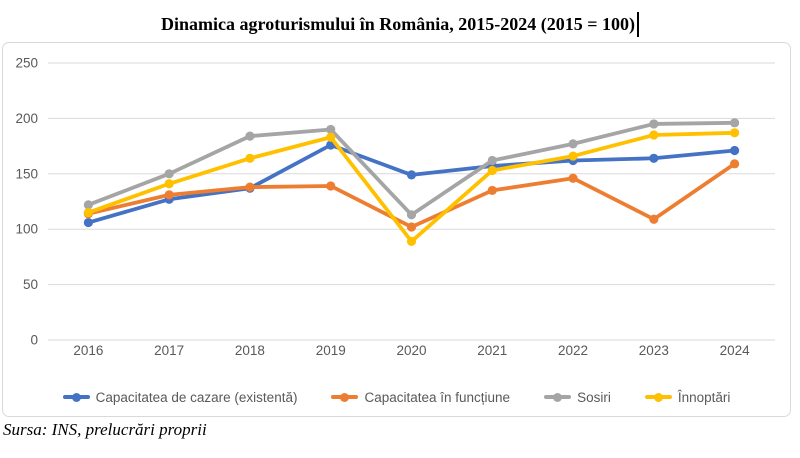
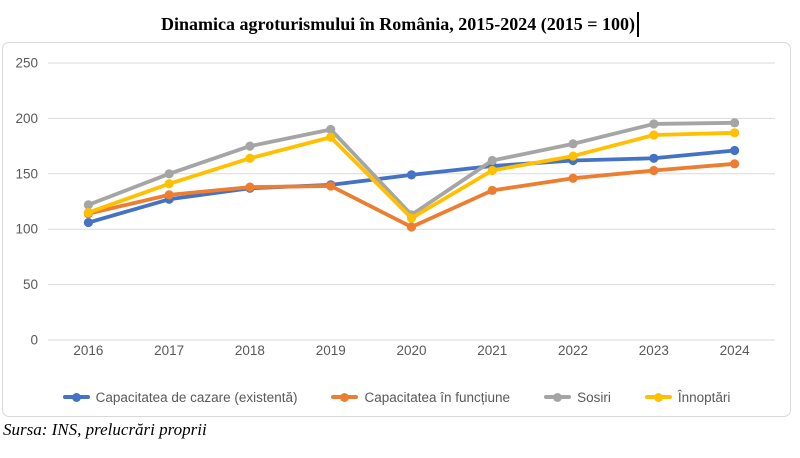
Sosiri/2018: 184 -> 175
Capacitatea de cazare (existentă)/2019: 176 -> 140
Înnoptări/2020: 89 -> 110
Capacitatea în funcțiune/2023: 109 -> 153
